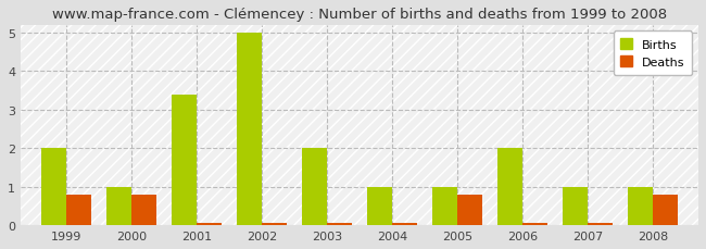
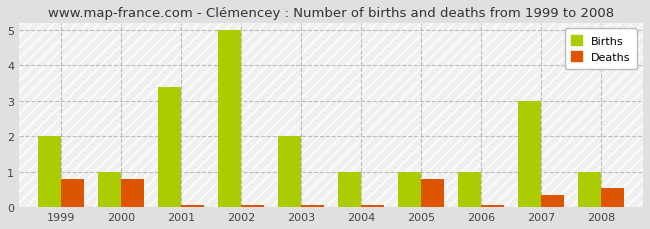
Births/2006: 2.0 -> 1.0
Births/2007: 1.0 -> 3.0
Deaths/2007: 0.05 -> 0.35
Deaths/2008: 0.80 -> 0.55
